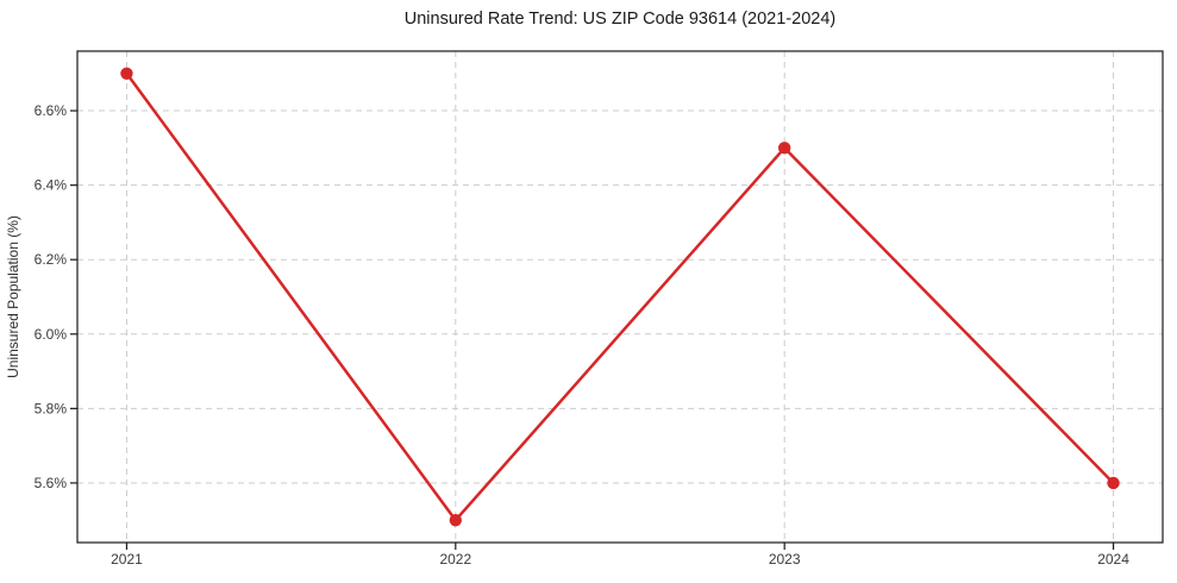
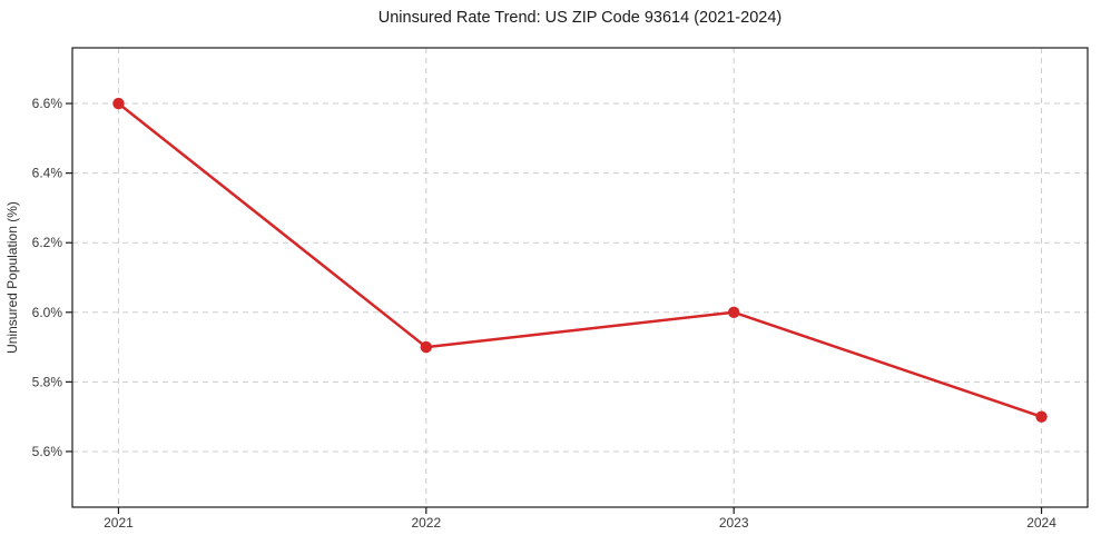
2021: 6.7% -> 6.6%
2022: 5.5% -> 5.9%
2023: 6.5% -> 6.0%
2024: 5.6% -> 5.7%
